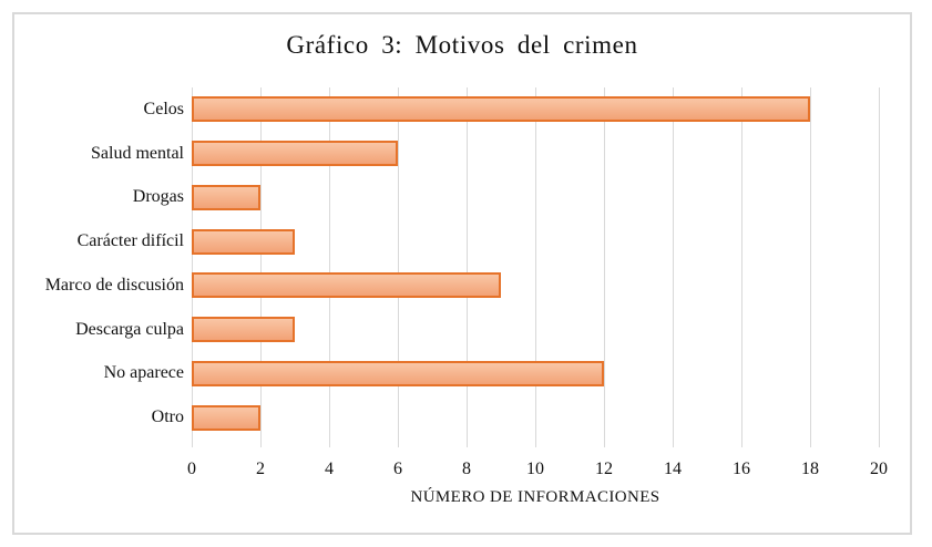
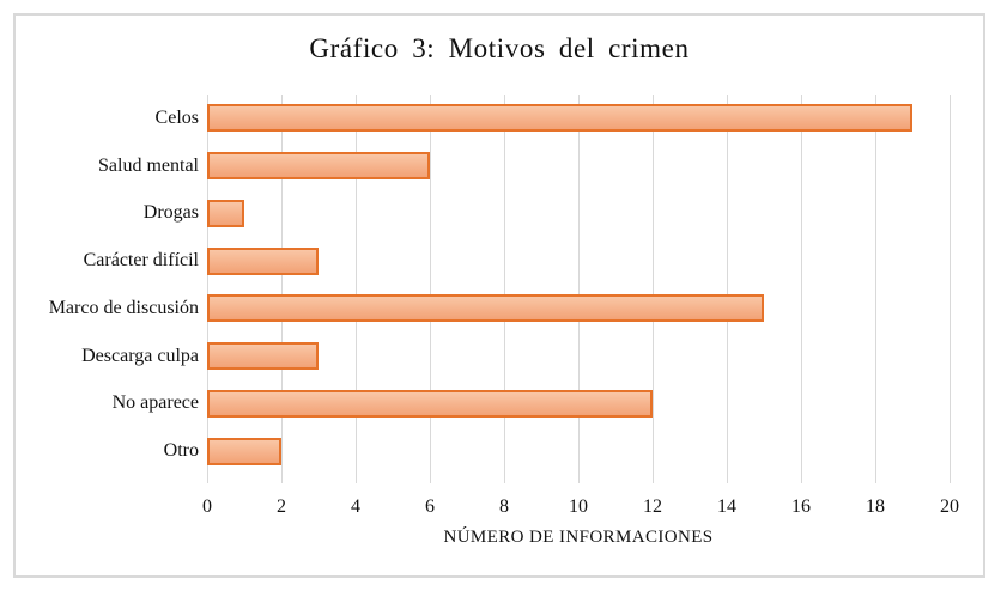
Celos: 18 -> 19
Drogas: 2 -> 1
Marco de discusión: 9 -> 15
